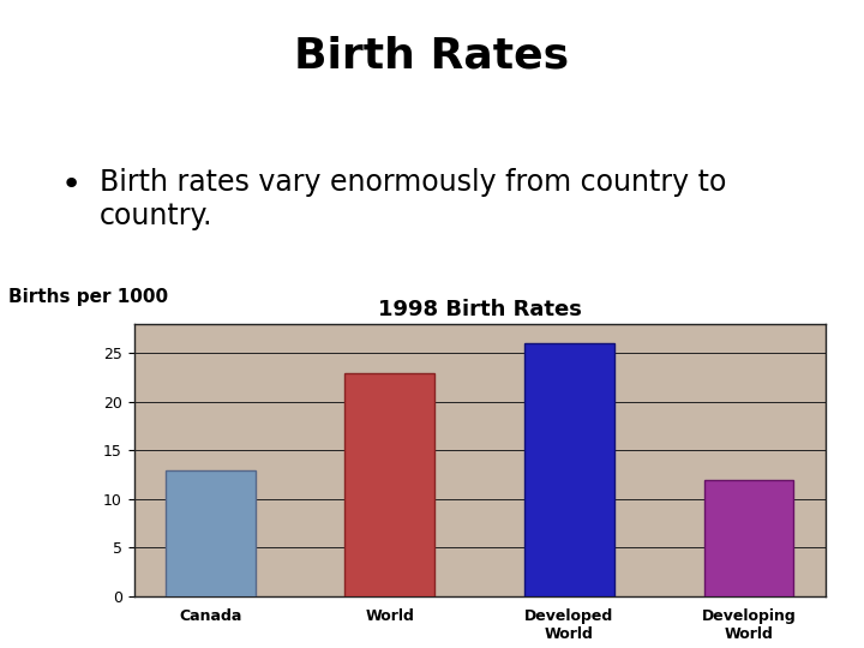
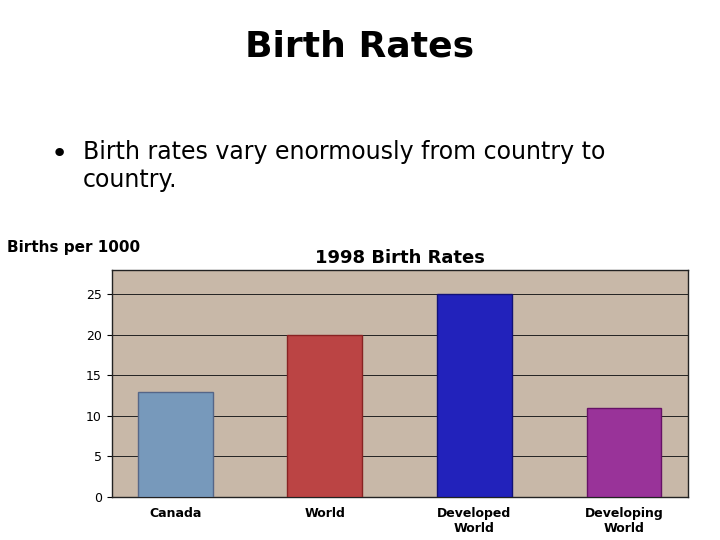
World: 23 -> 20
Developed World: 26 -> 25
Developing World: 12 -> 11
